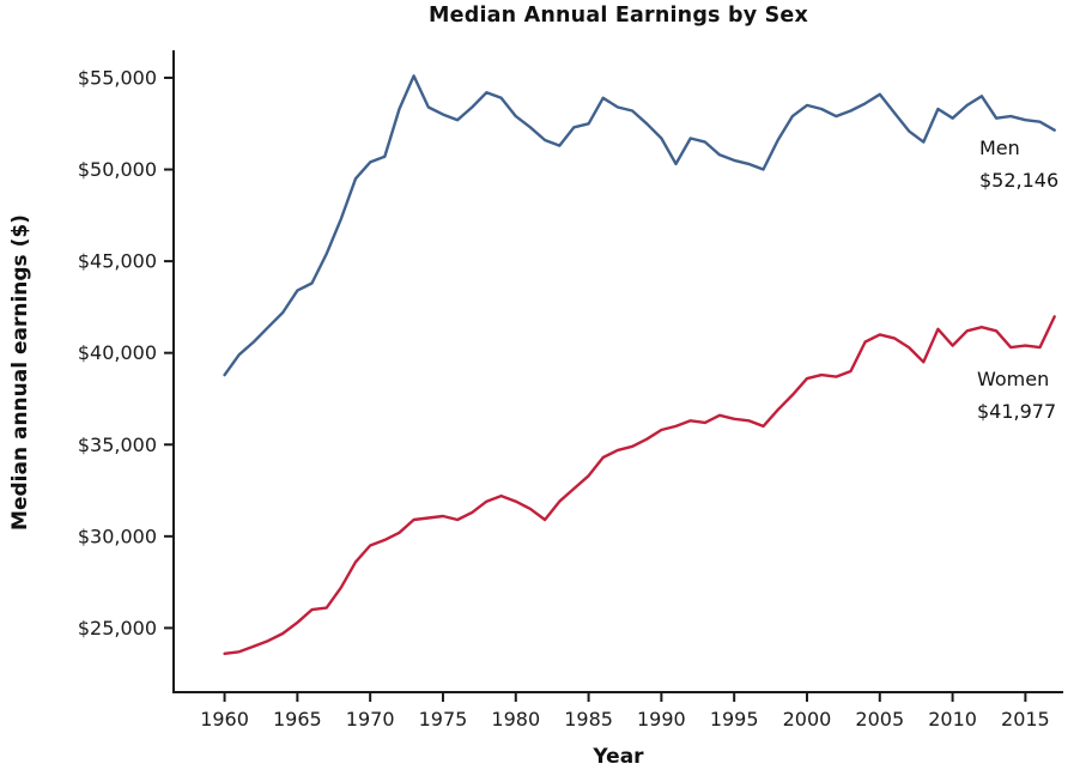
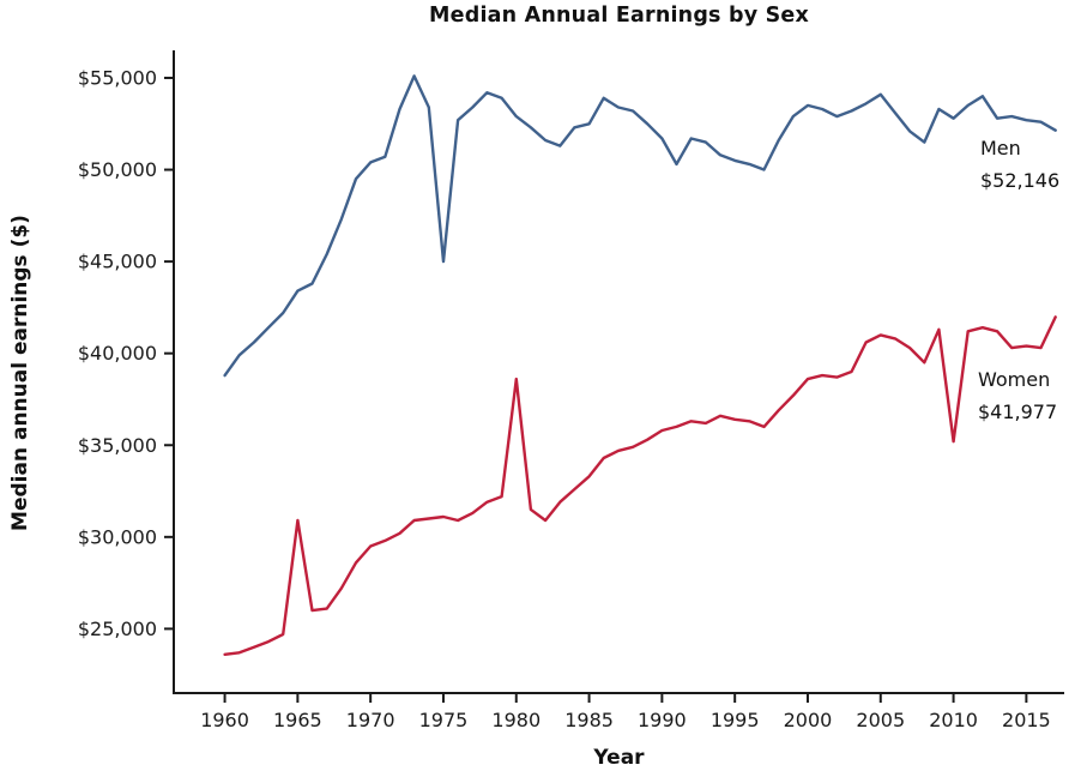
Women/1965: $25300 -> $30900
Men/1975: $53000 -> $45000
Women/1980: $31900 -> $38600
Women/2010: $40400 -> $35200
